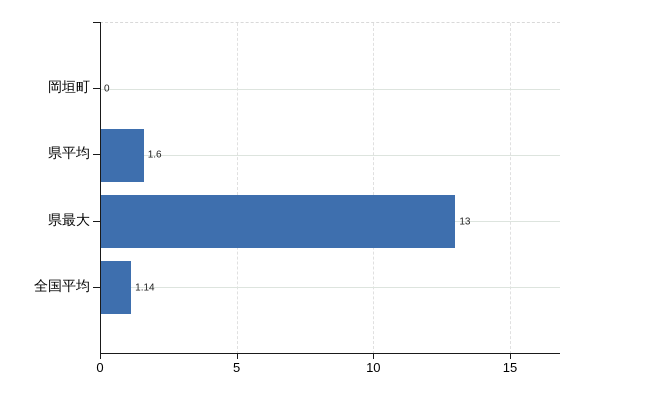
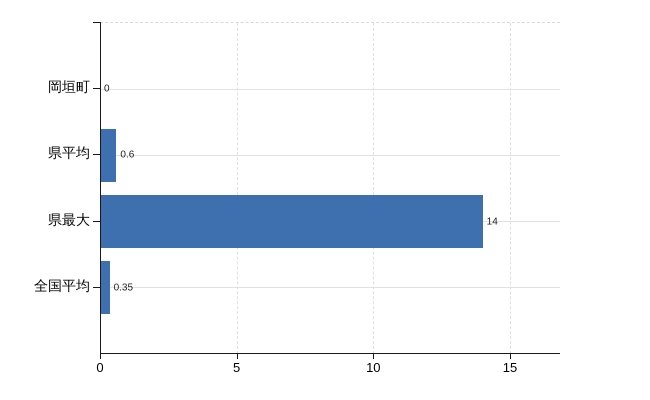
県平均: 1.6 -> 0.6
県最大: 13 -> 14
全国平均: 1.14 -> 0.35
